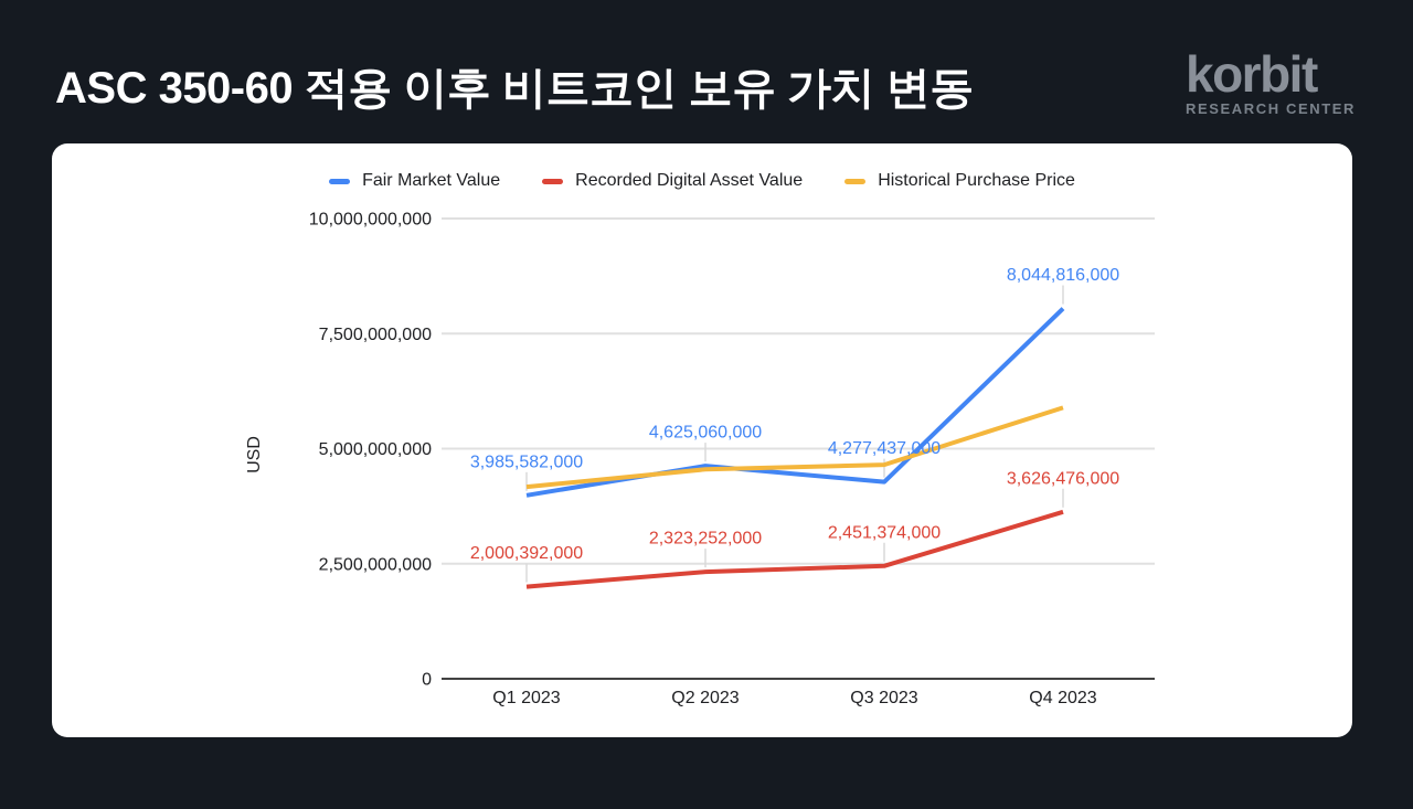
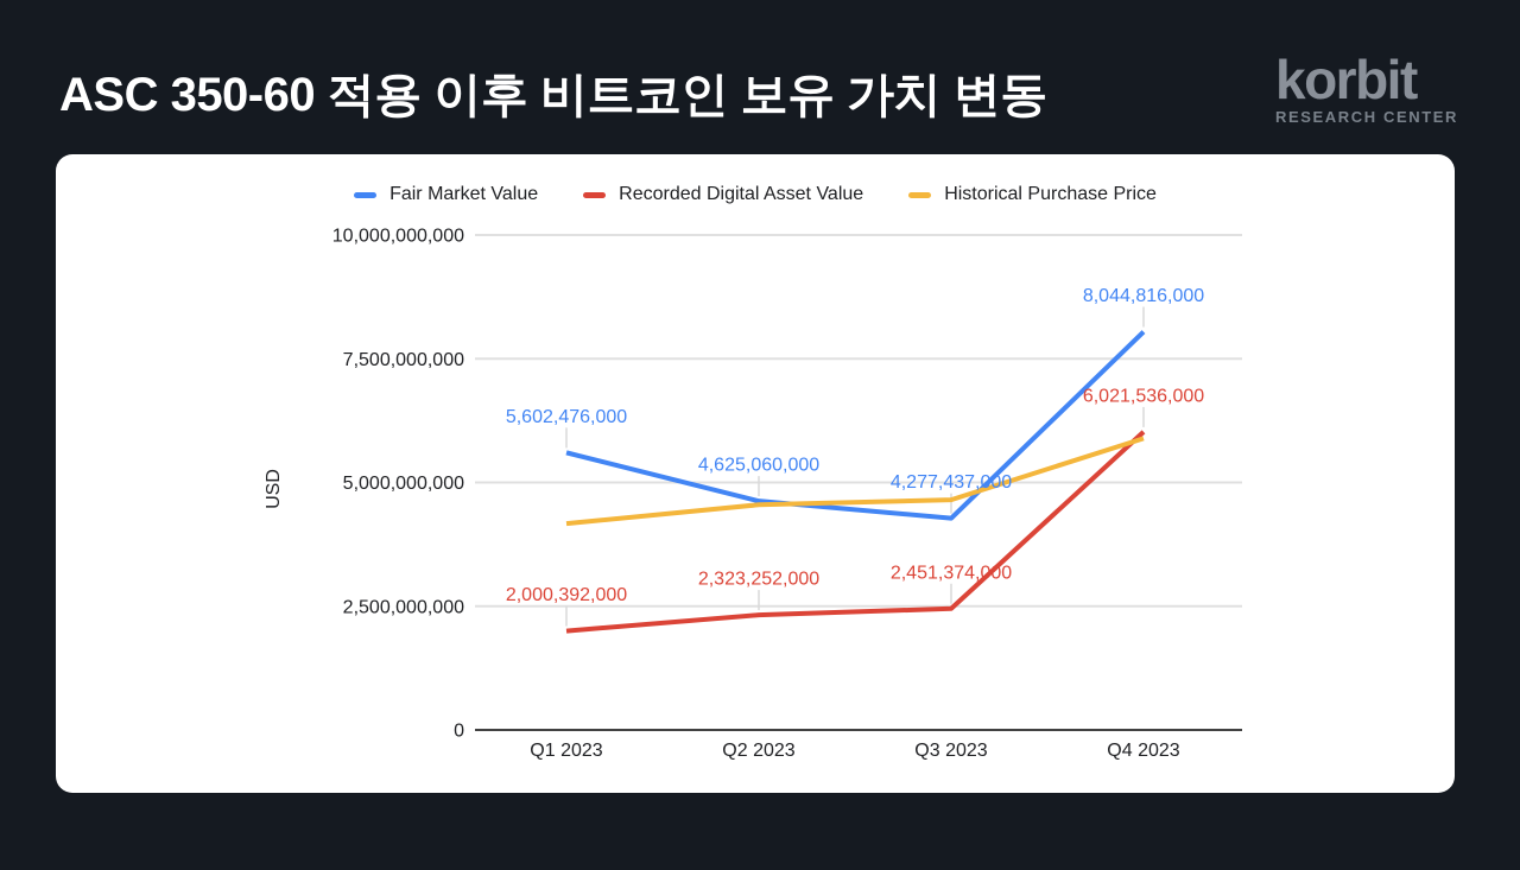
Fair Market Value/Q1 2023: 3,985,582,000 -> 5,602,476,000
Recorded Digital Asset Value/Q4 2023: 3,626,476,000 -> 6,021,536,000
